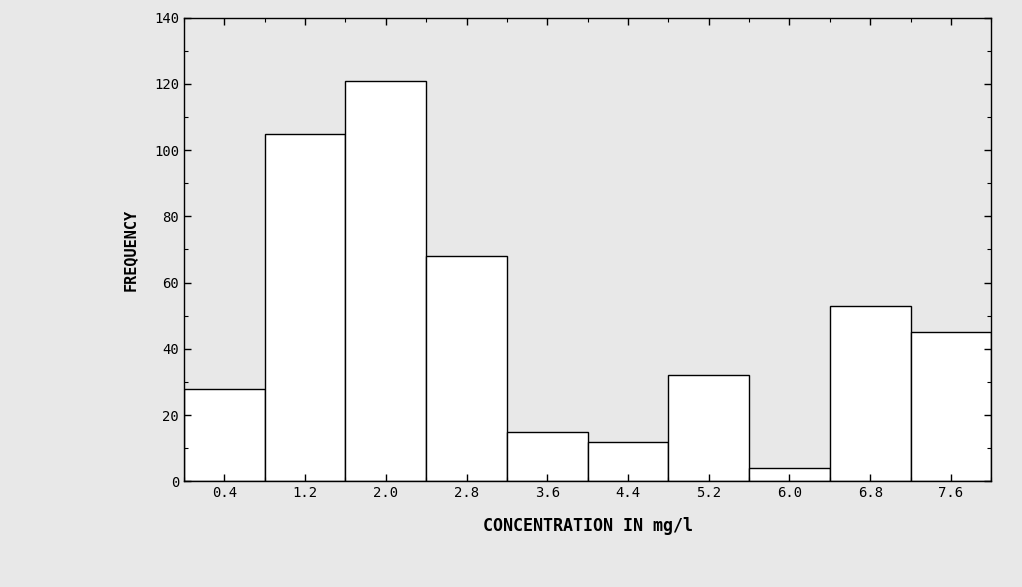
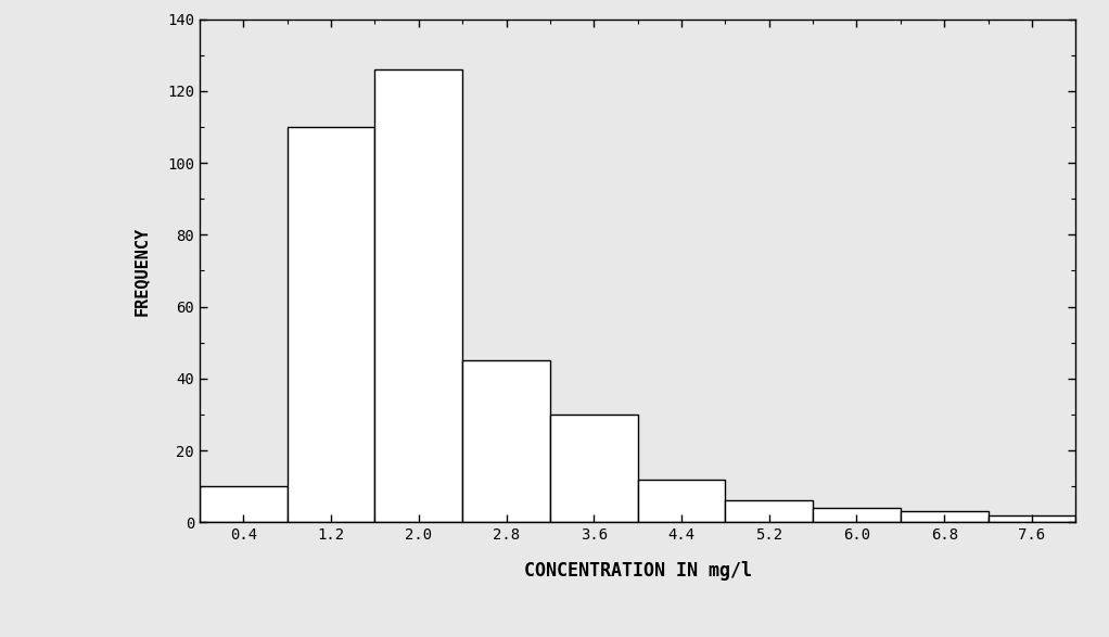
0.4: 28 -> 10
1.2: 105 -> 110
2.0: 121 -> 126
2.8: 68 -> 45
3.6: 15 -> 30
5.2: 32 -> 6
6.8: 53 -> 3
7.6: 45 -> 2
